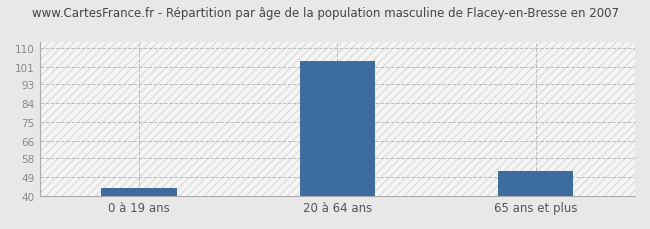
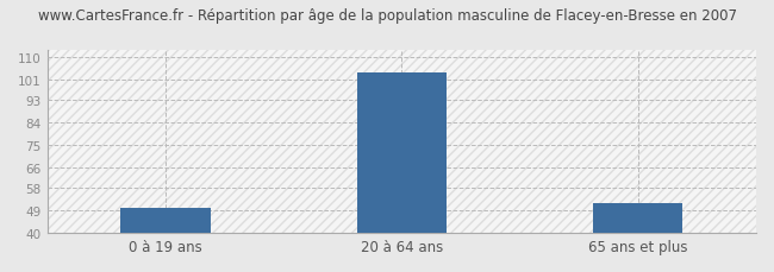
0 à 19 ans: 44 -> 50
